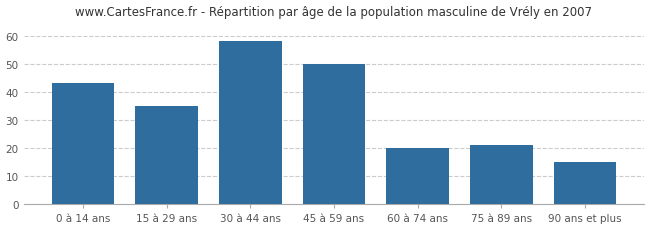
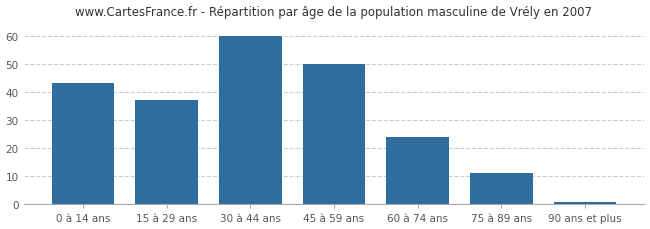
15 à 29 ans: 35 -> 37
30 à 44 ans: 58 -> 60
60 à 74 ans: 20 -> 24
75 à 89 ans: 21 -> 11
90 ans et plus: 15 -> 1
